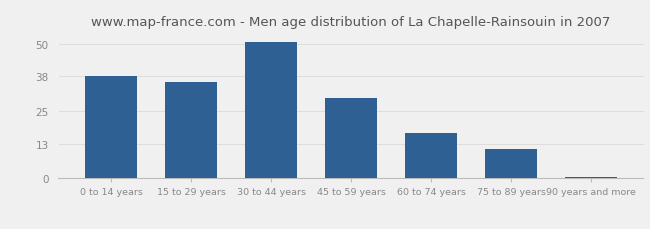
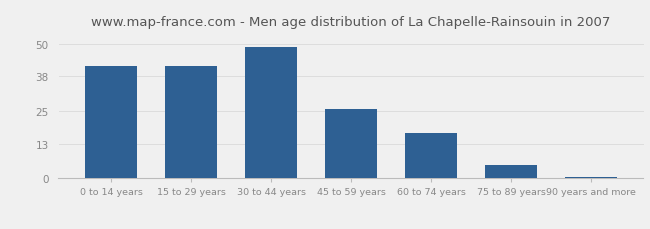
0 to 14 years: 38.0 -> 42.0
15 to 29 years: 36.0 -> 42.0
30 to 44 years: 51.0 -> 49.0
45 to 59 years: 30.0 -> 26.0
75 to 89 years: 11.0 -> 5.0
